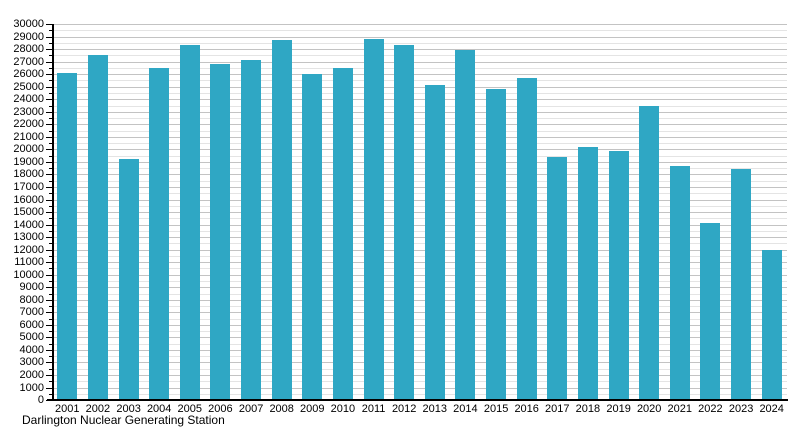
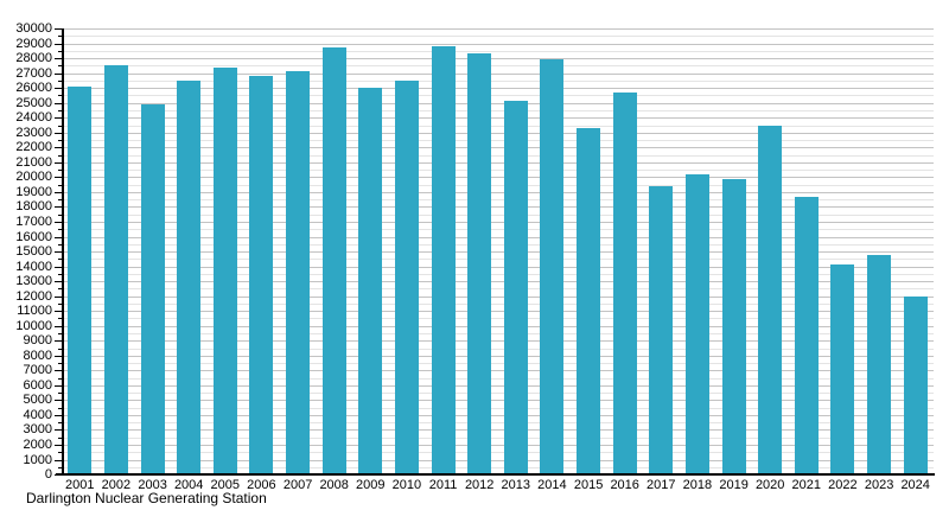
2003: 19200 -> 24900
2005: 28300 -> 27400
2015: 24800 -> 23300
2023: 18400 -> 14800
